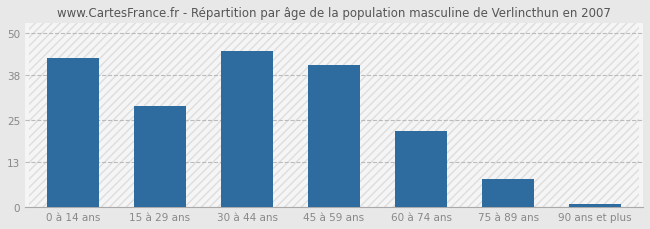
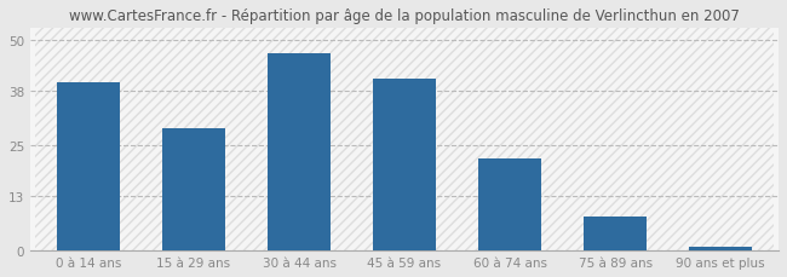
0 à 14 ans: 43 -> 40
30 à 44 ans: 45 -> 47
